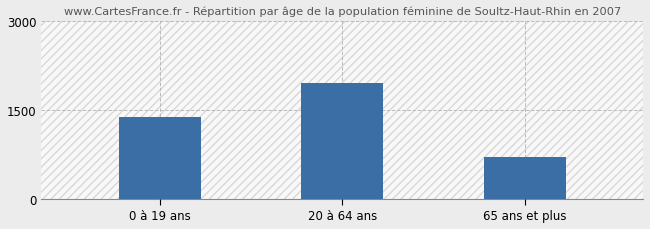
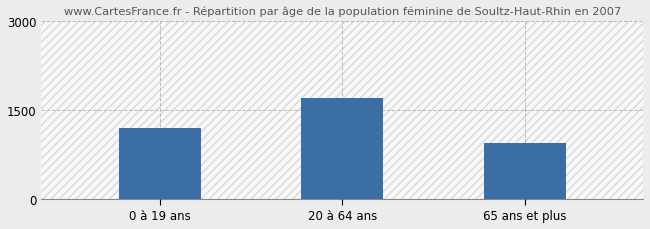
0 à 19 ans: 1380 -> 1200
20 à 64 ans: 1960 -> 1700
65 ans et plus: 700 -> 950
